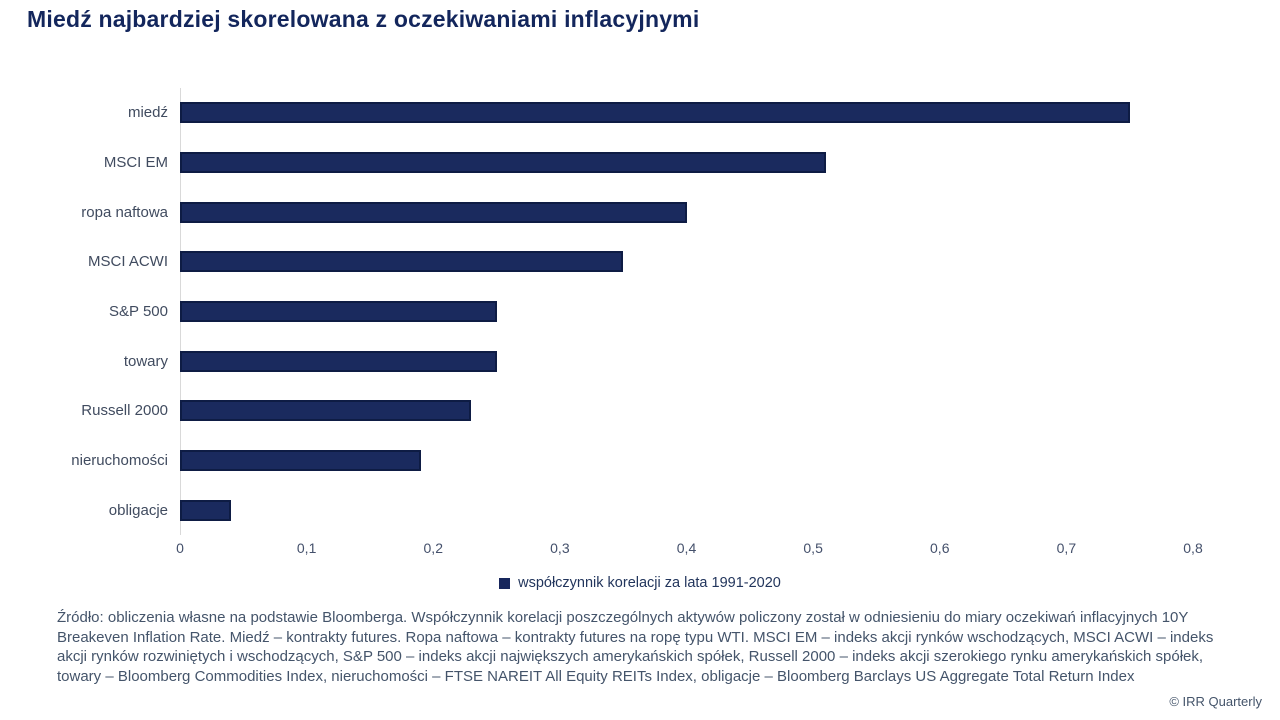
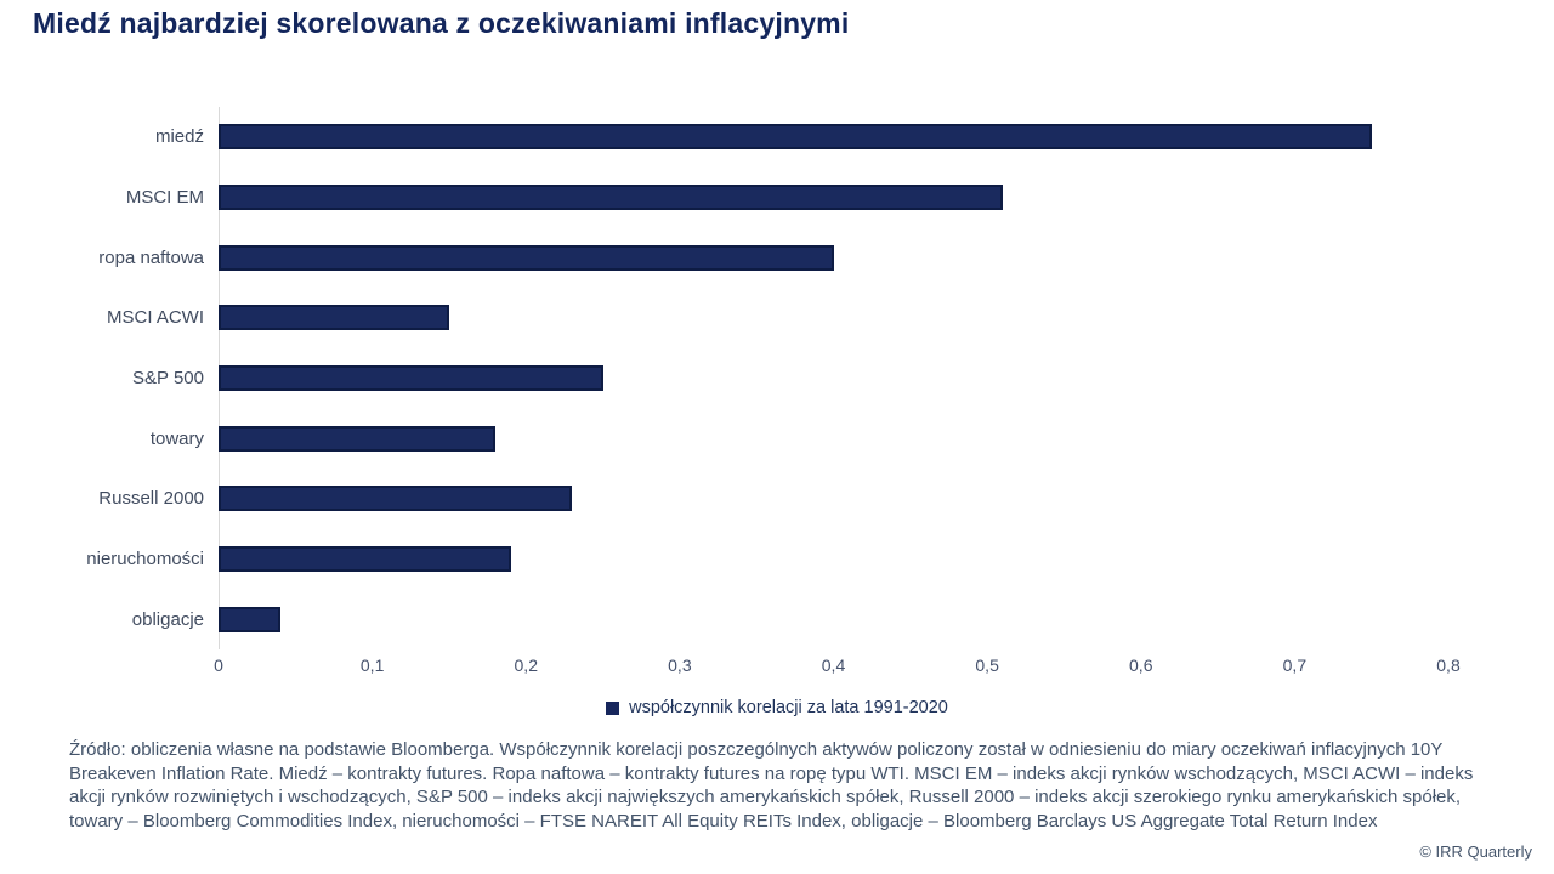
MSCI ACWI: 0,35 -> 0,15
towary: 0,25 -> 0,18
